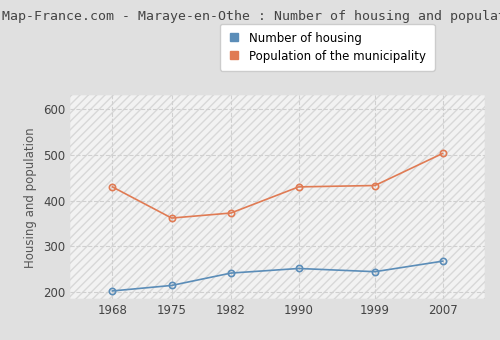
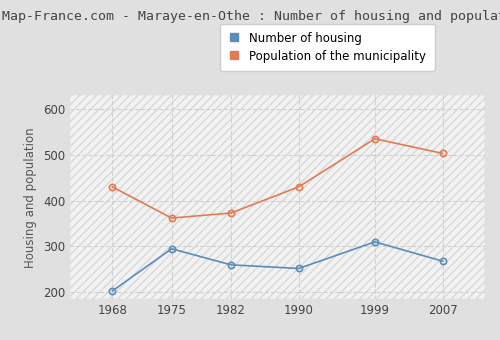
Number of housing/1975: 215 -> 295
Number of housing/1982: 242 -> 260
Number of housing/1999: 245 -> 310
Population of the municipality/1999: 433 -> 535
